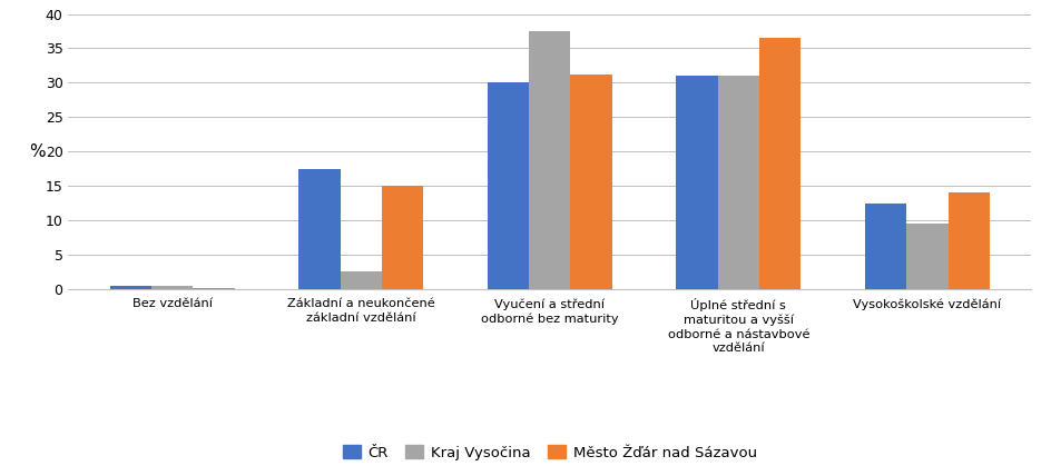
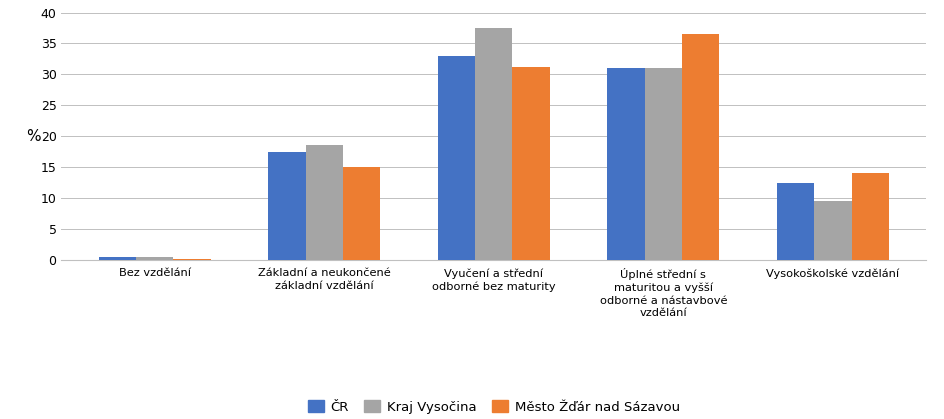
Kraj Vysočina/Základní a neukončené základní vzdělání: 2.6 -> 18.5
ČR/Vyučení a střední odborné bez maturity: 30.0 -> 33.0
